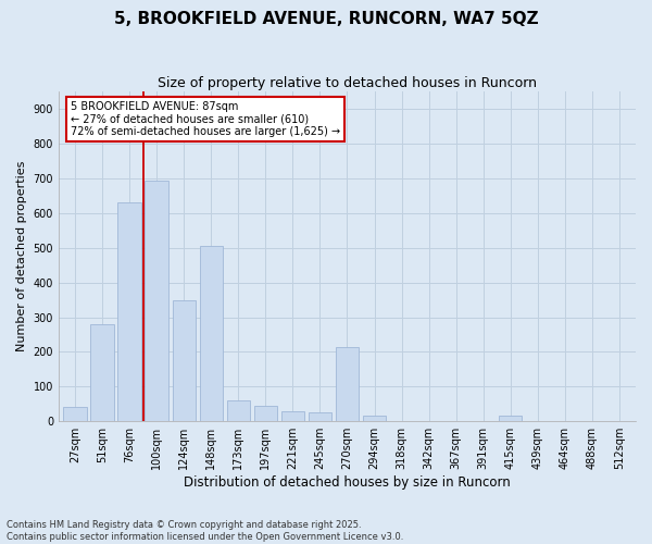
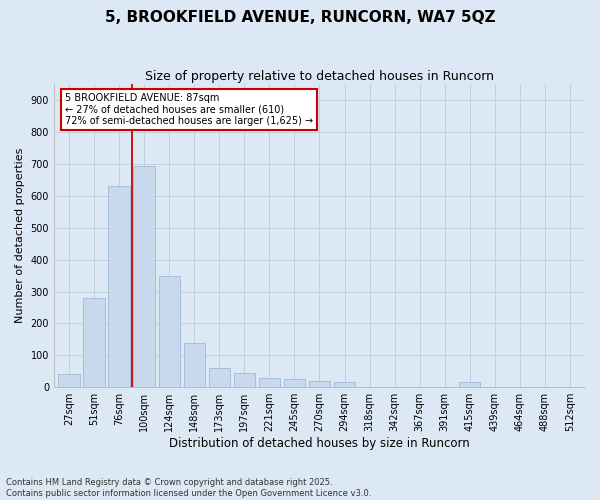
148sqm: 505 -> 140
270sqm: 215 -> 20
